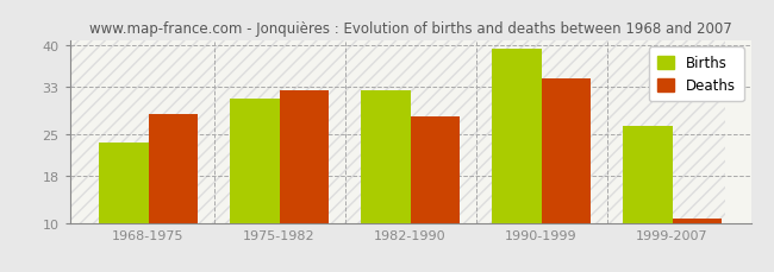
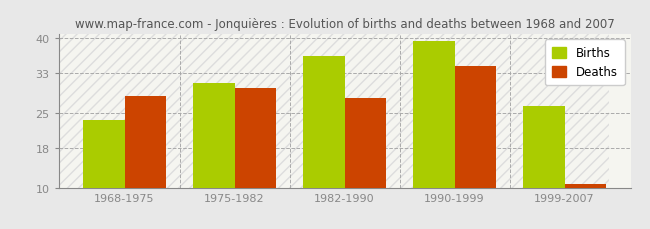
Deaths/1975-1982: 32.5 -> 30.0
Births/1982-1990: 32.5 -> 36.5
